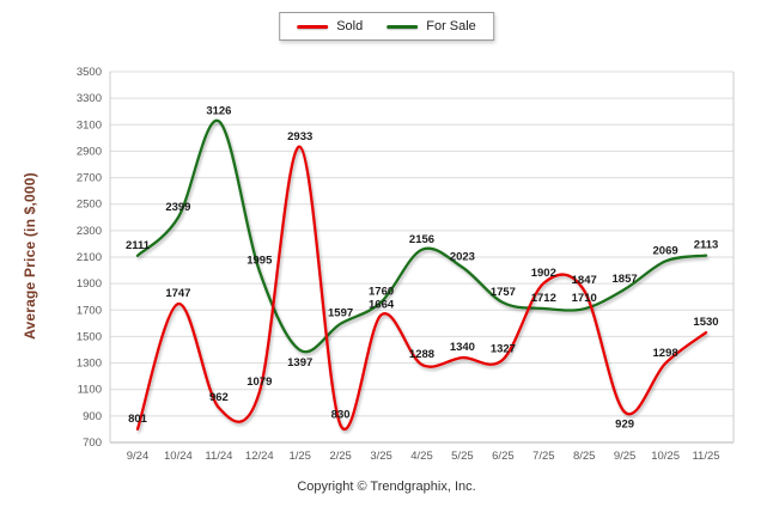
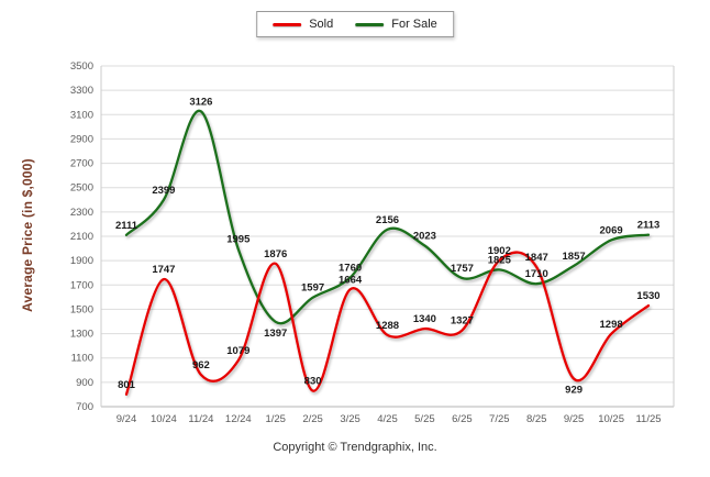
Sold/1/25: 2933 -> 1876
For Sale/7/25: 1712 -> 1825
